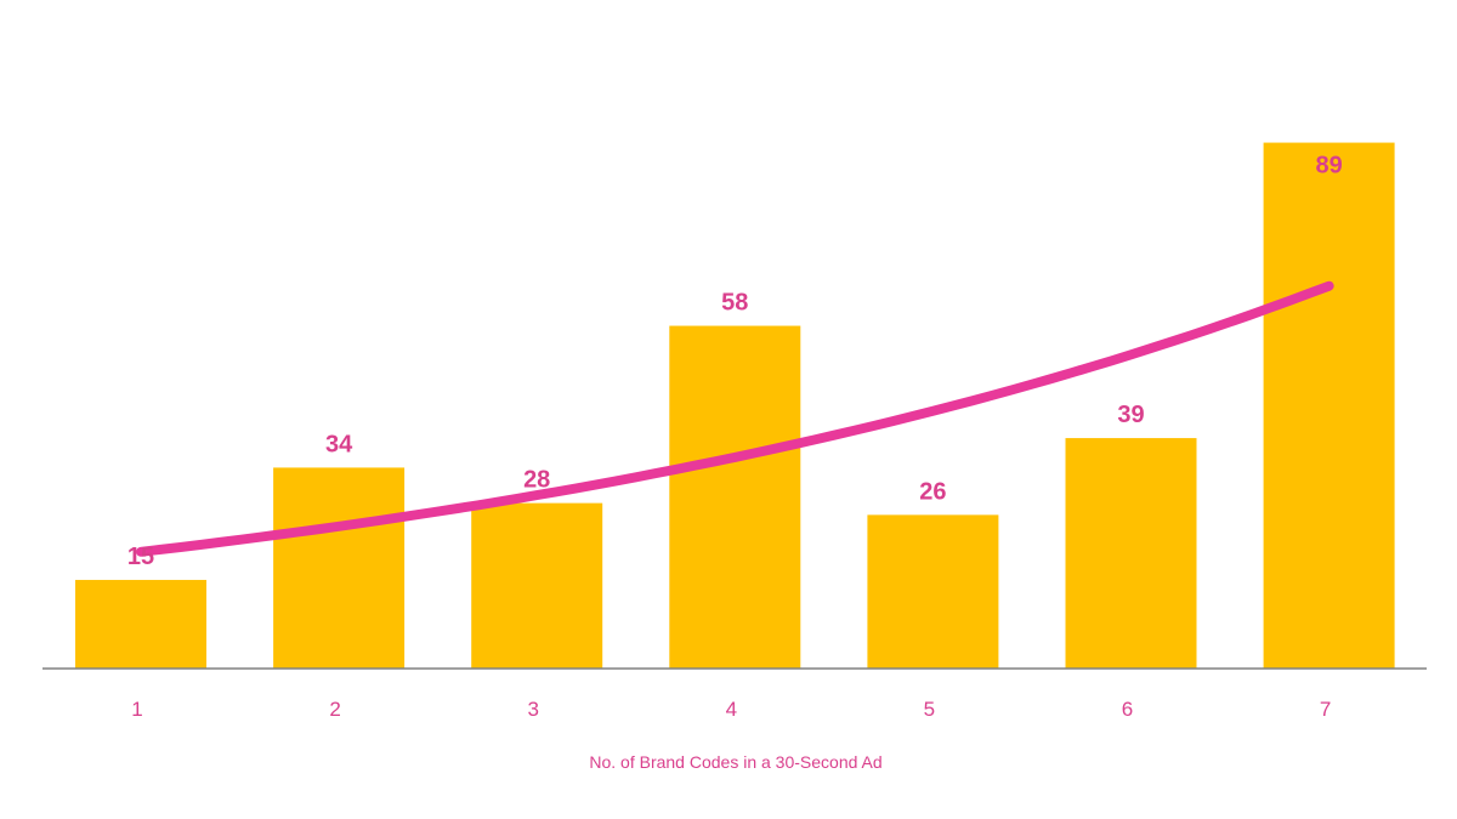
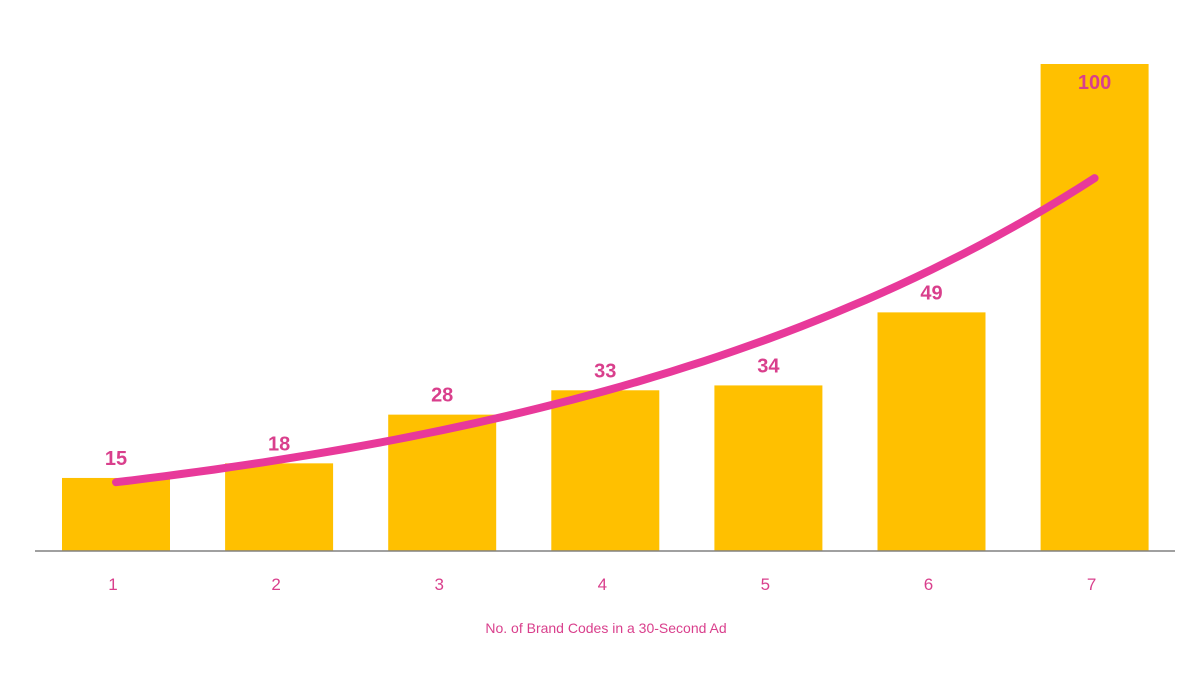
2: 34 -> 18
4: 58 -> 33
5: 26 -> 34
6: 39 -> 49
7: 89 -> 100
